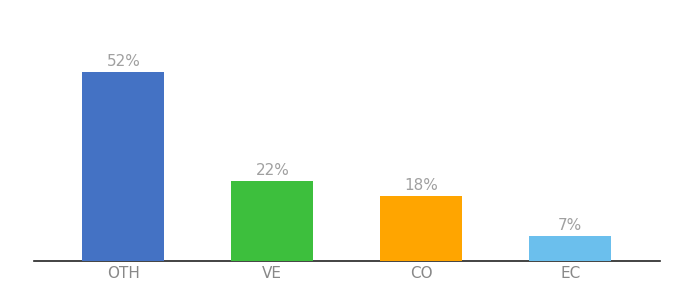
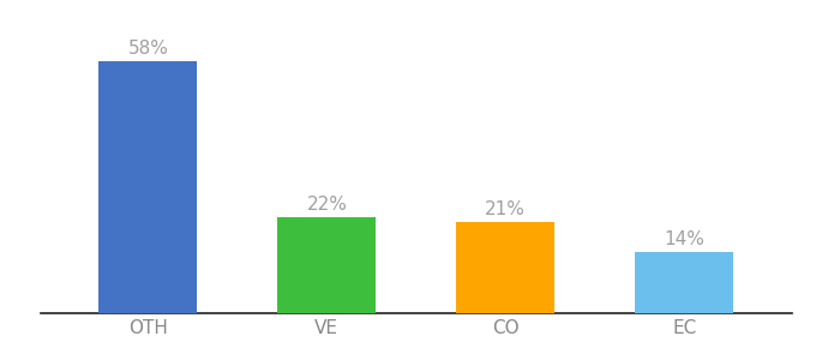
OTH: 52% -> 58%
CO: 18% -> 21%
EC: 7% -> 14%
